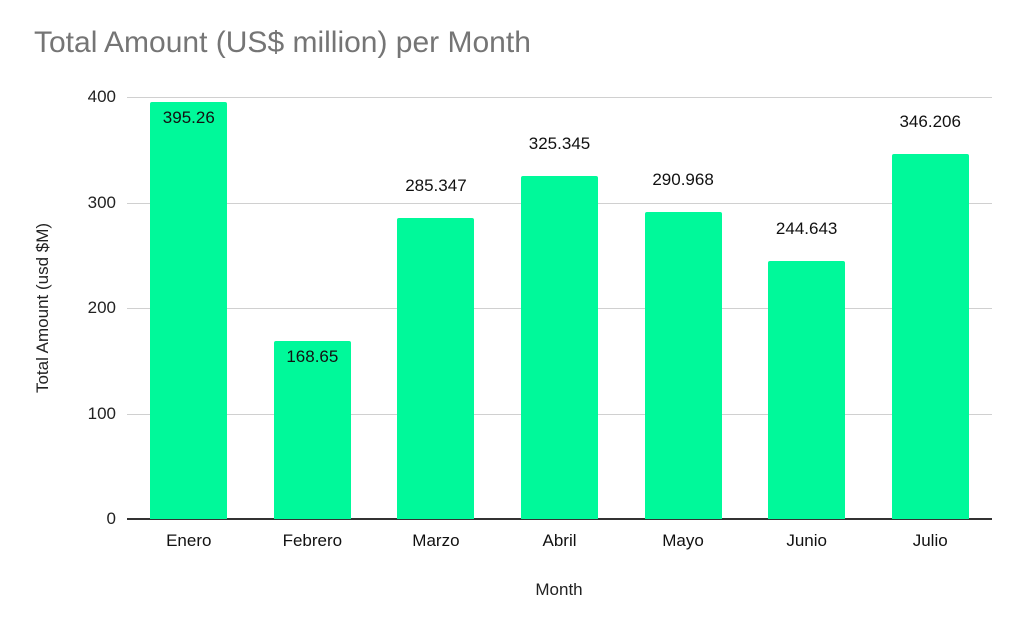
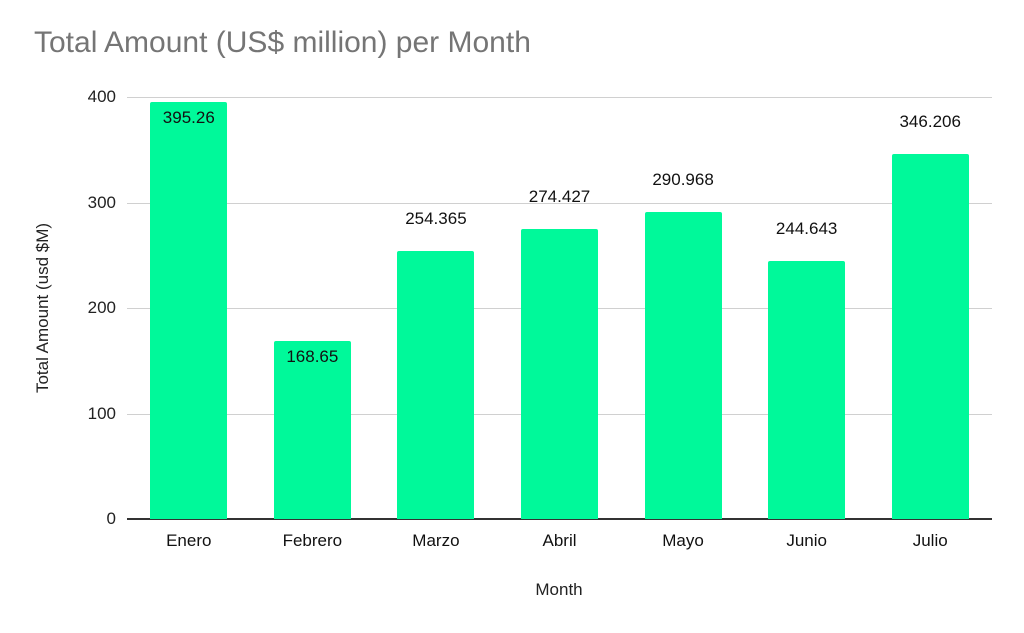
Marzo: 285.347 -> 254.365
Abril: 325.345 -> 274.427
